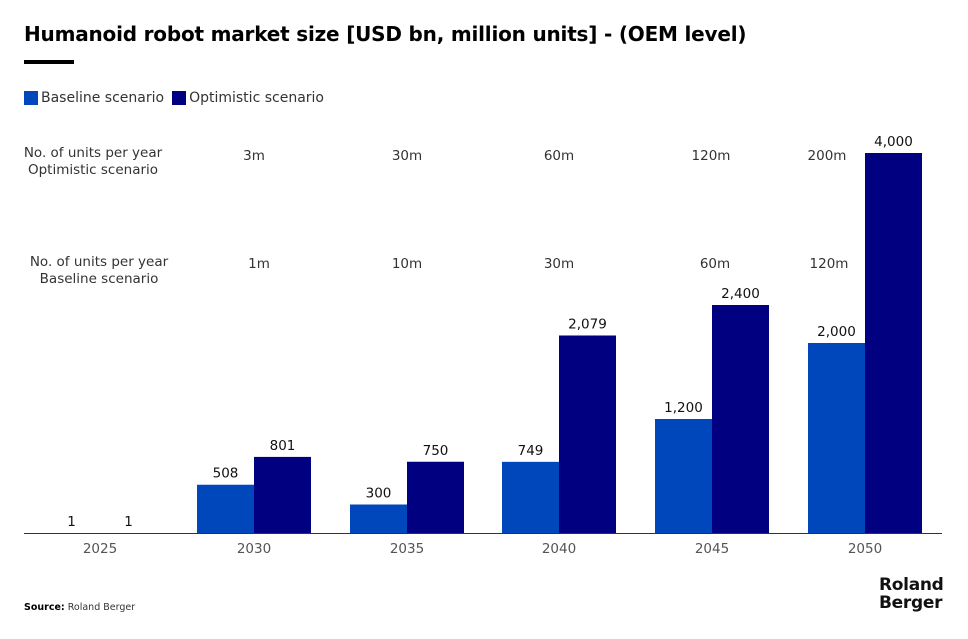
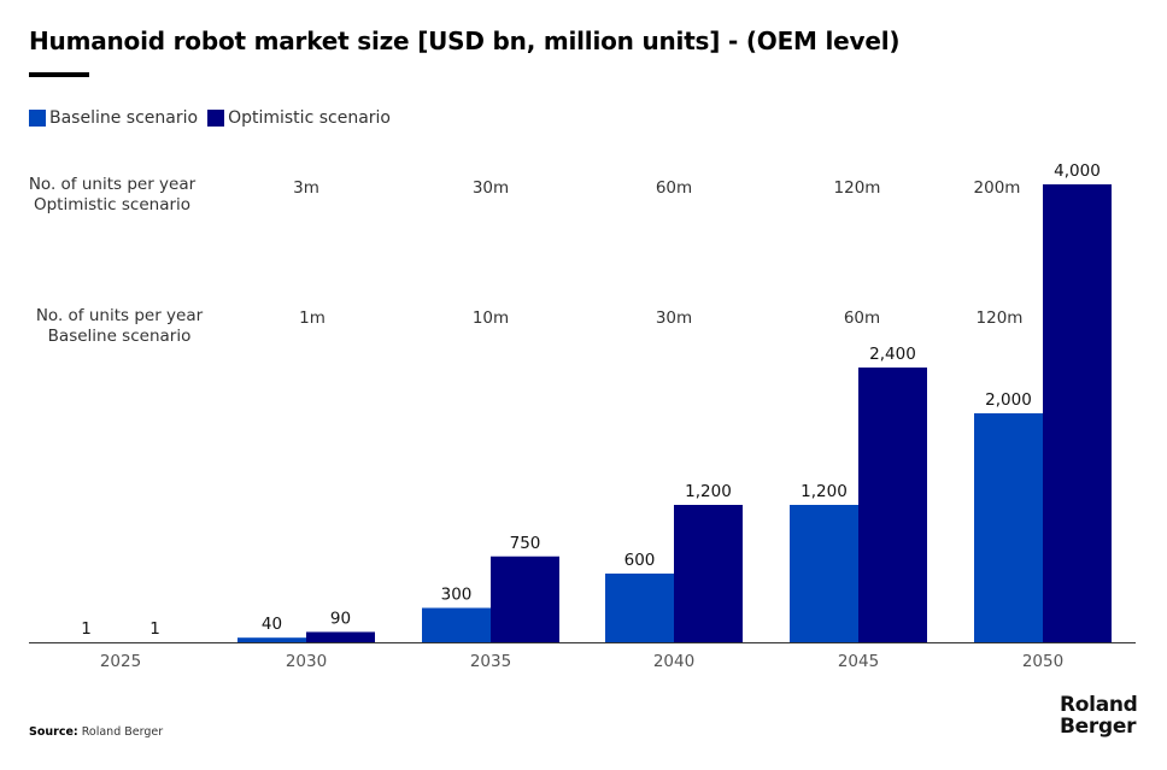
Baseline scenario/2030: 508 -> 40
Optimistic scenario/2030: 801 -> 90
Baseline scenario/2040: 749 -> 600
Optimistic scenario/2040: 2,079 -> 1,200
